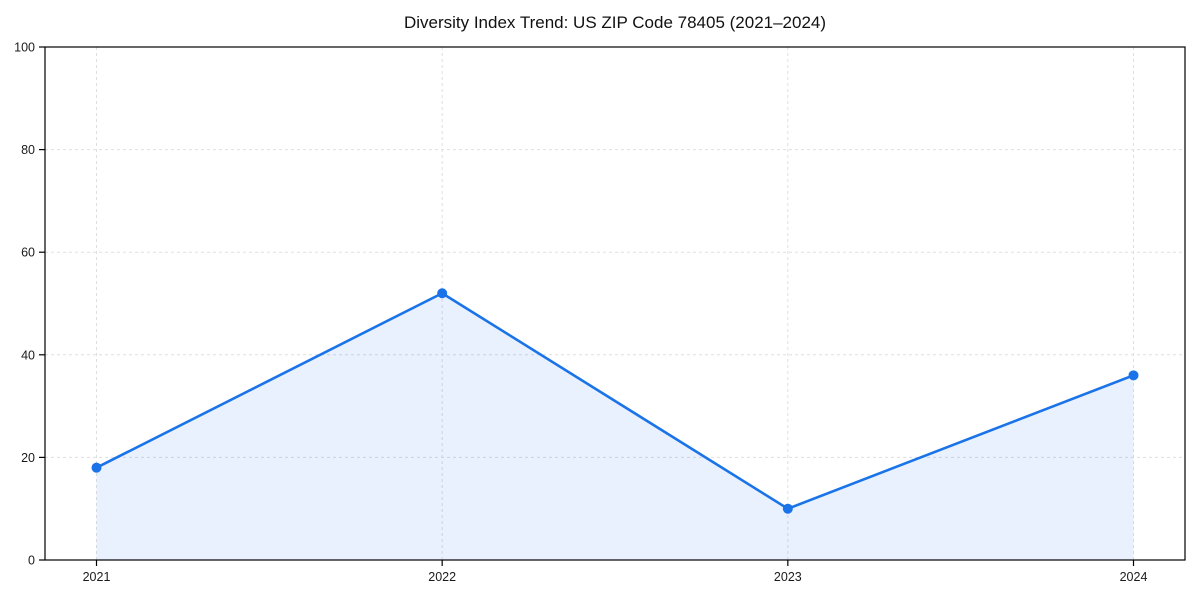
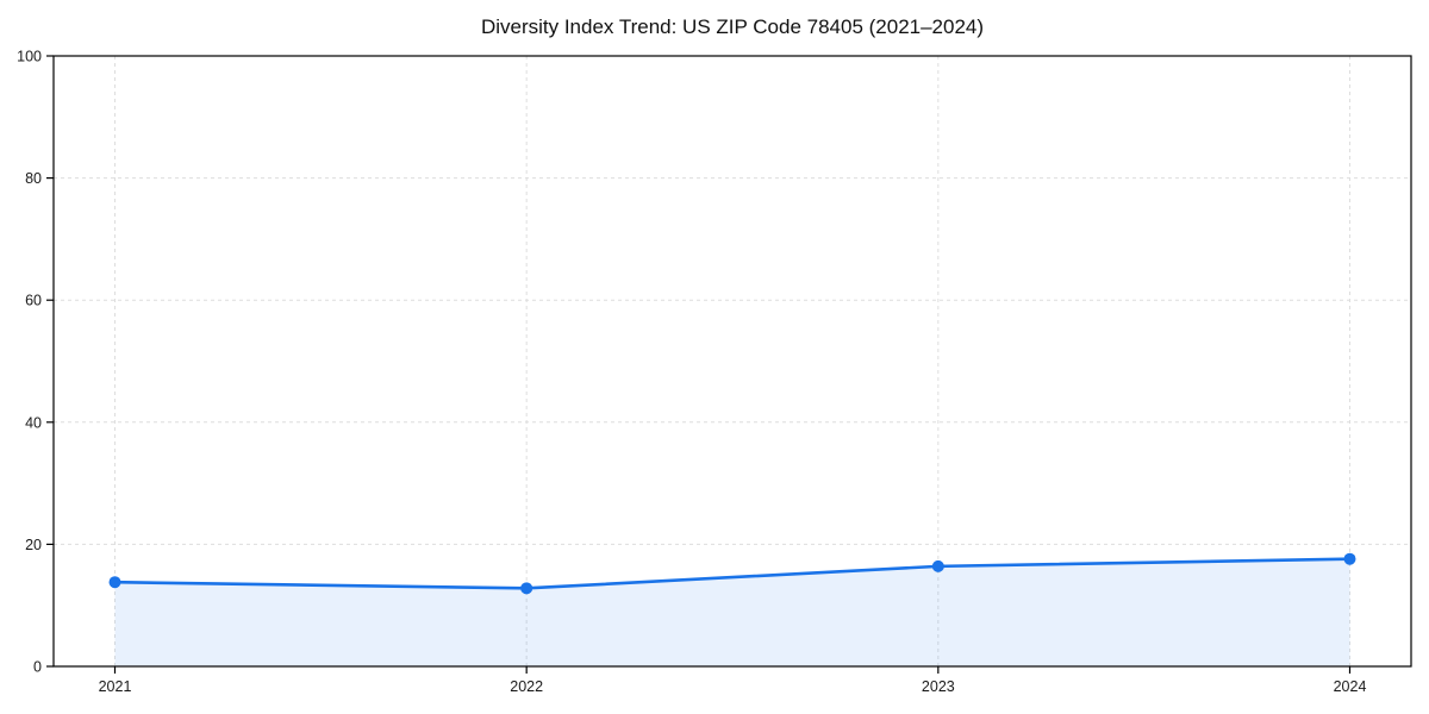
2021: 18 -> 14
2022: 52 -> 13
2023: 10 -> 16
2024: 36 -> 18
